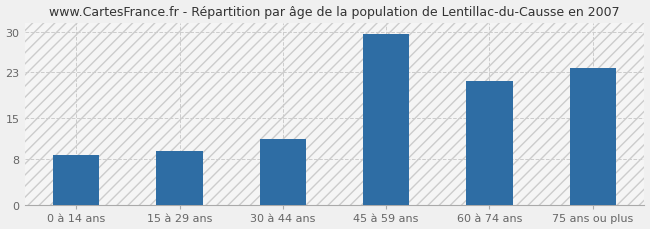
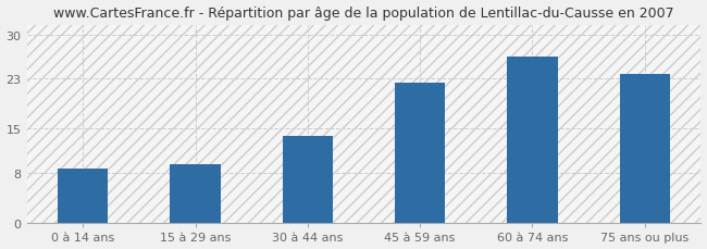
30 à 44 ans: 11.5 -> 13.8
45 à 59 ans: 29.5 -> 22.4
60 à 74 ans: 21.5 -> 26.4
